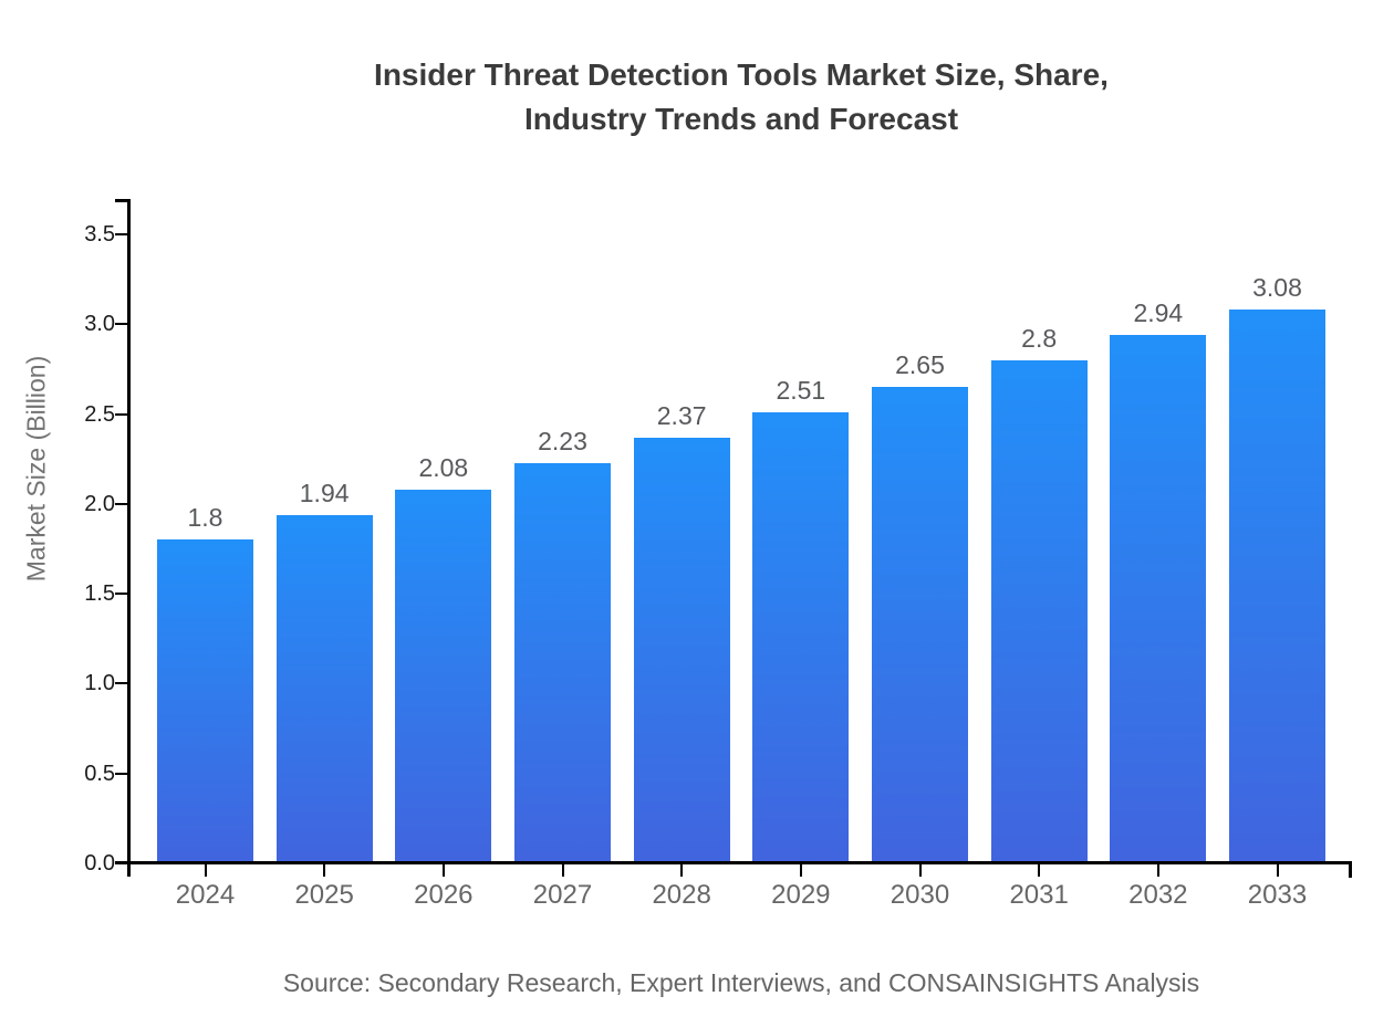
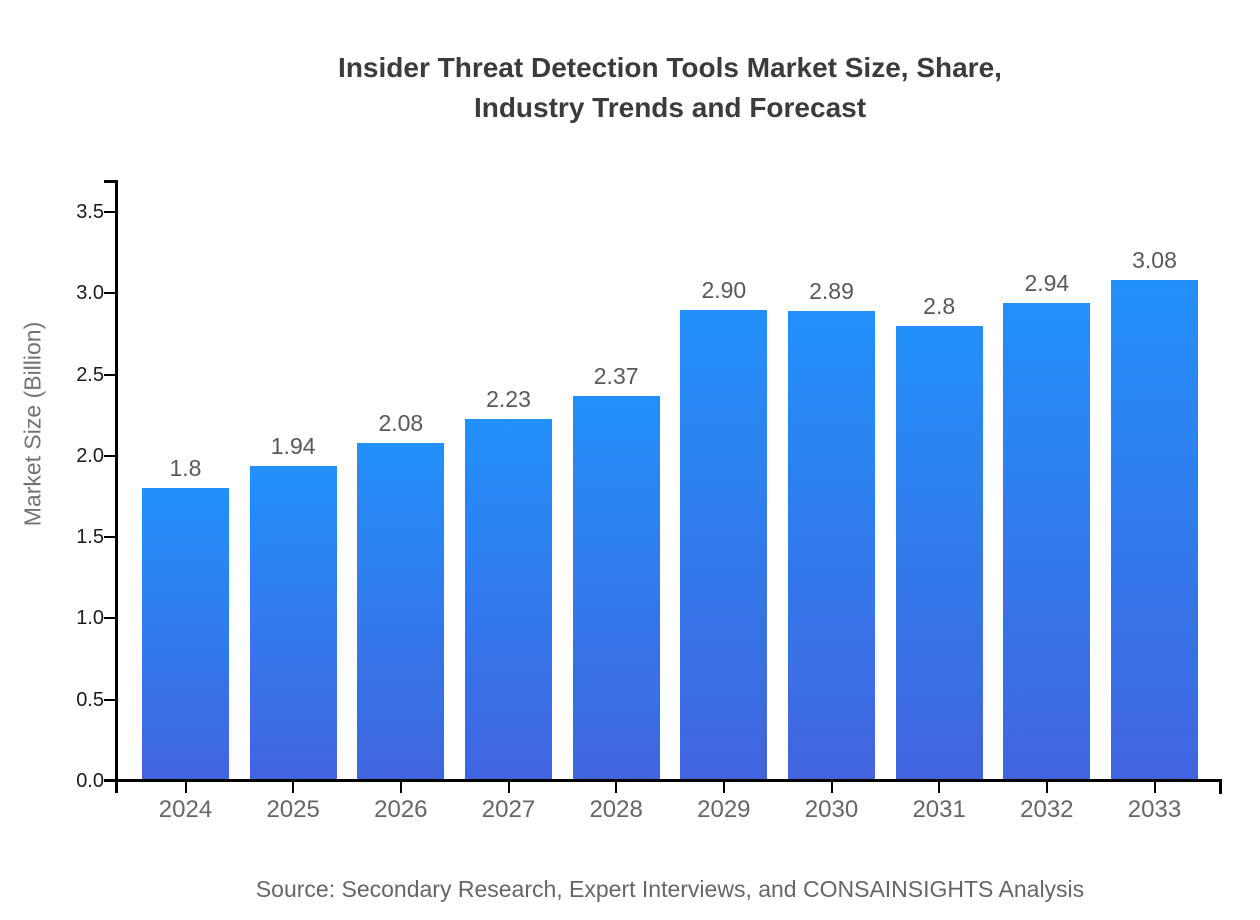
2029: 2.51 -> 2.90
2030: 2.65 -> 2.89
